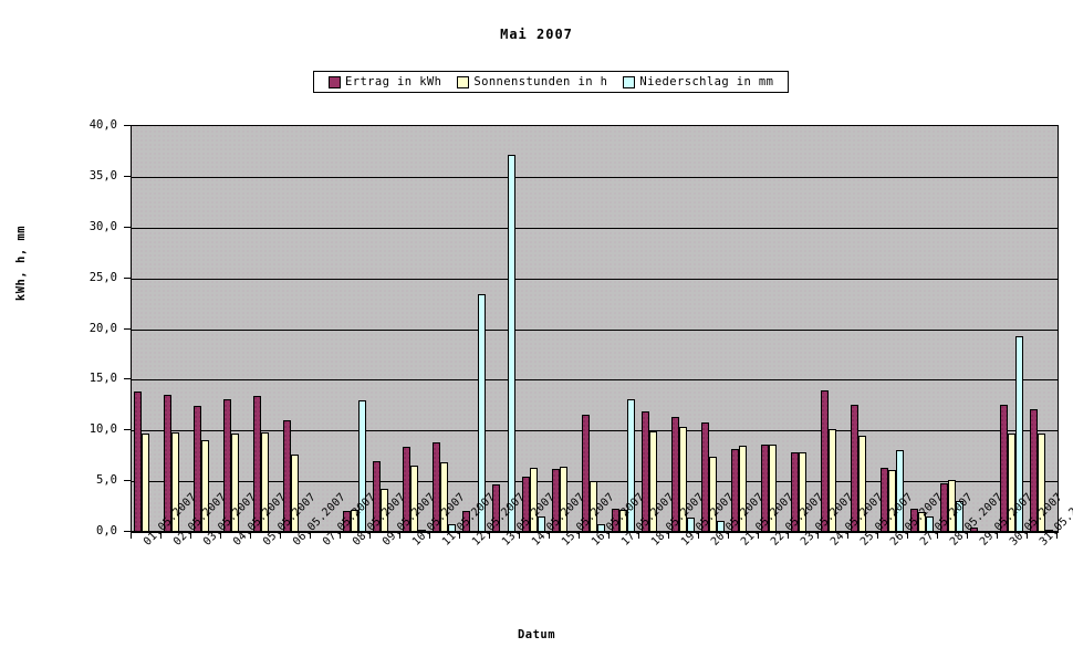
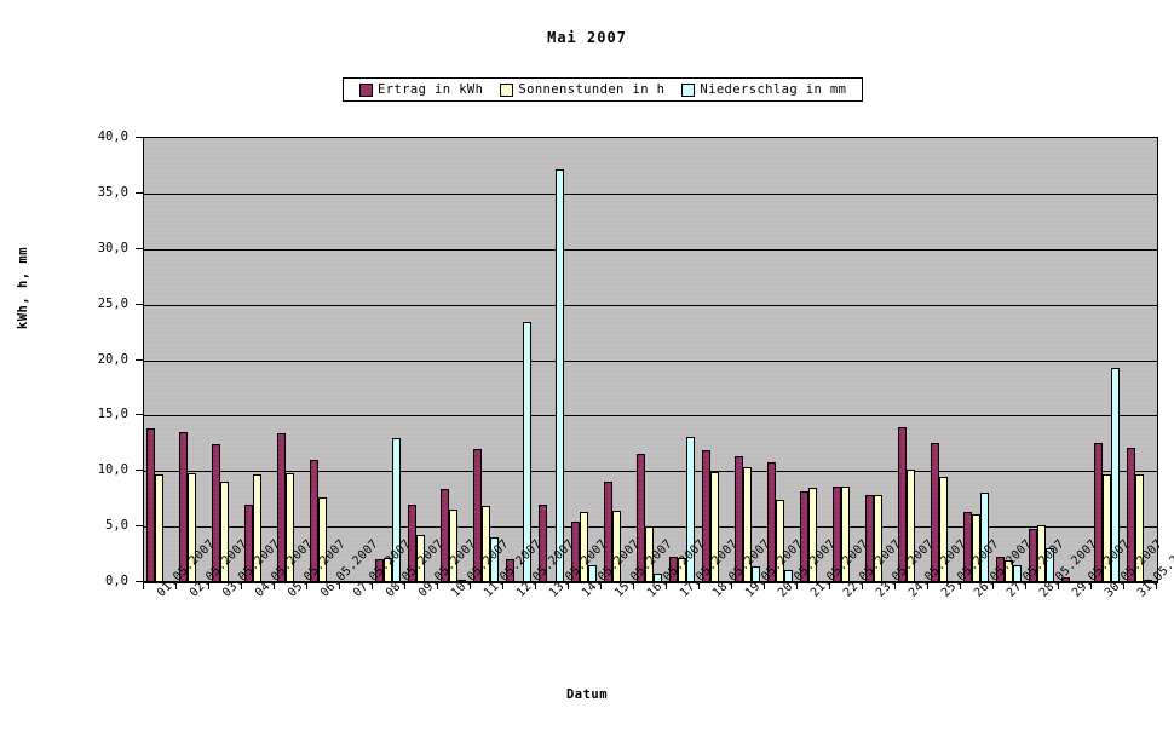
Ertrag in kWh/04.05.2007: 13 -> 7
Ertrag in kWh/11.05.2007: 9 -> 12
Niederschlag in mm/11.05.2007: 1 -> 4
Ertrag in kWh/13.05.2007: 5 -> 7
Ertrag in kWh/15.05.2007: 6 -> 9
